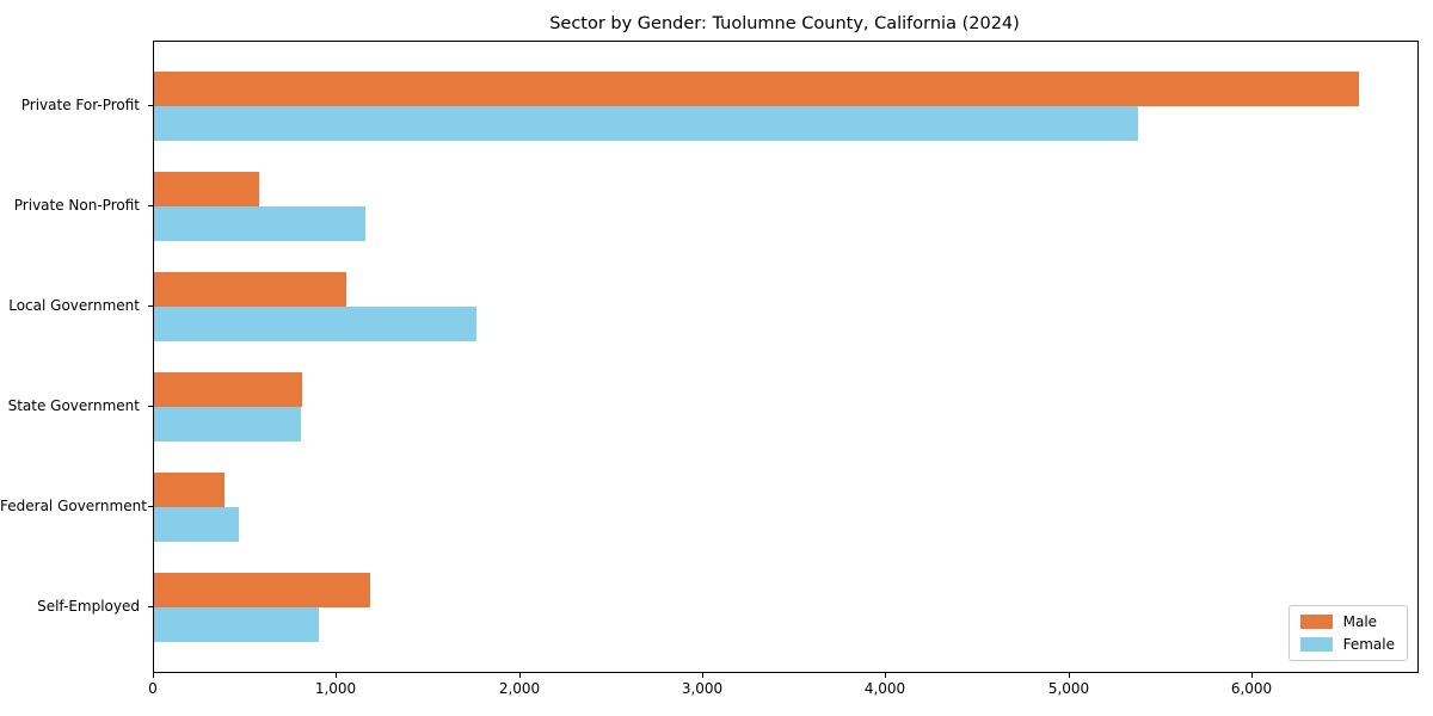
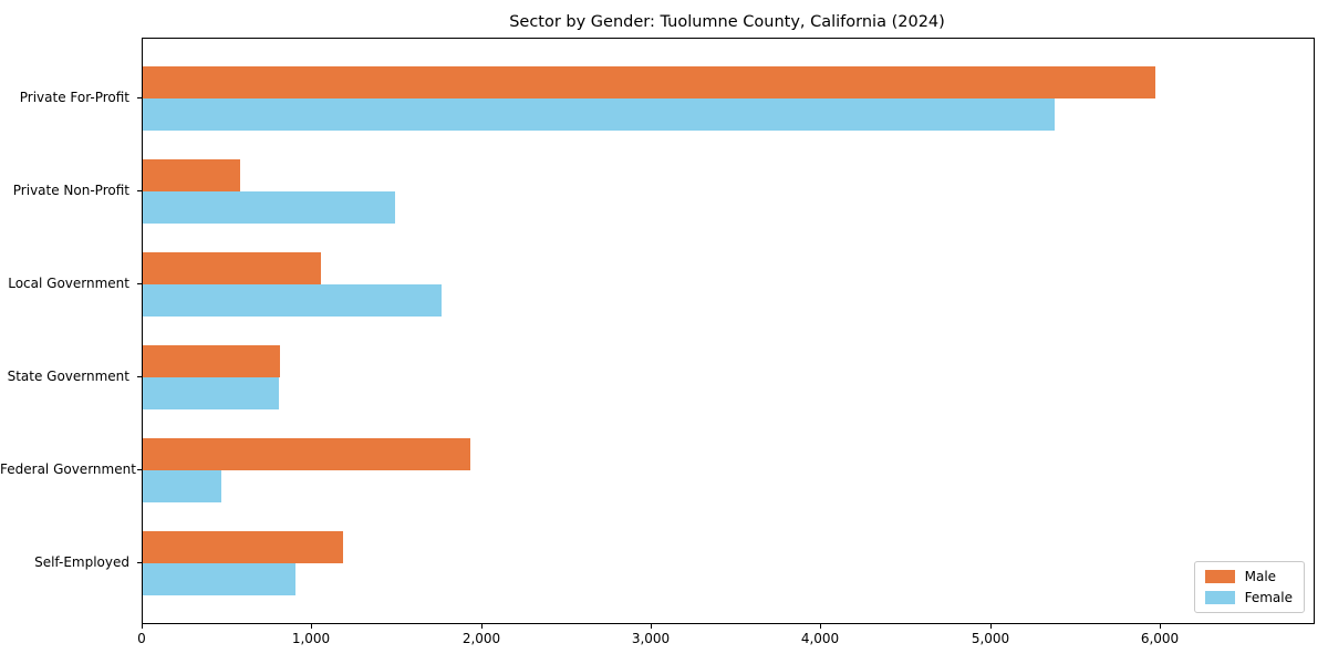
Male/Private For-Profit: 6580 -> 5970
Female/Private Non-Profit: 1160 -> 1490
Male/Federal Government: 380 -> 1930
